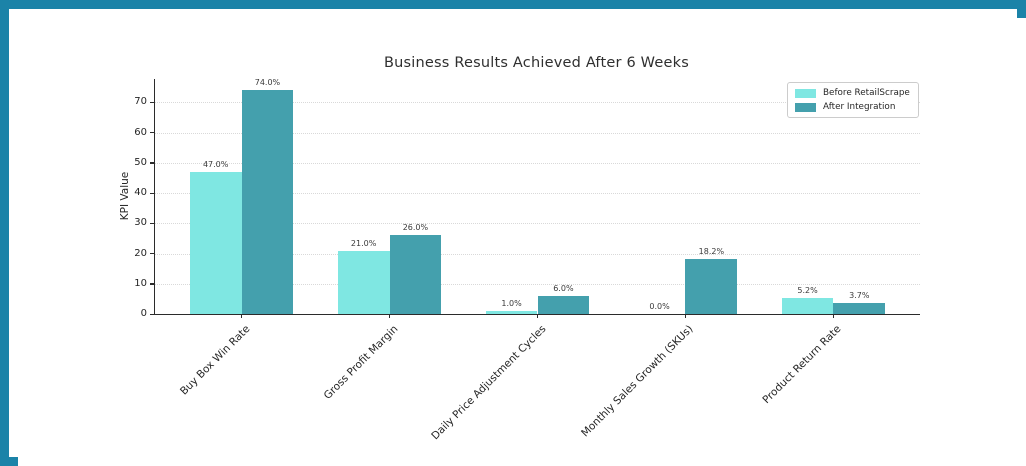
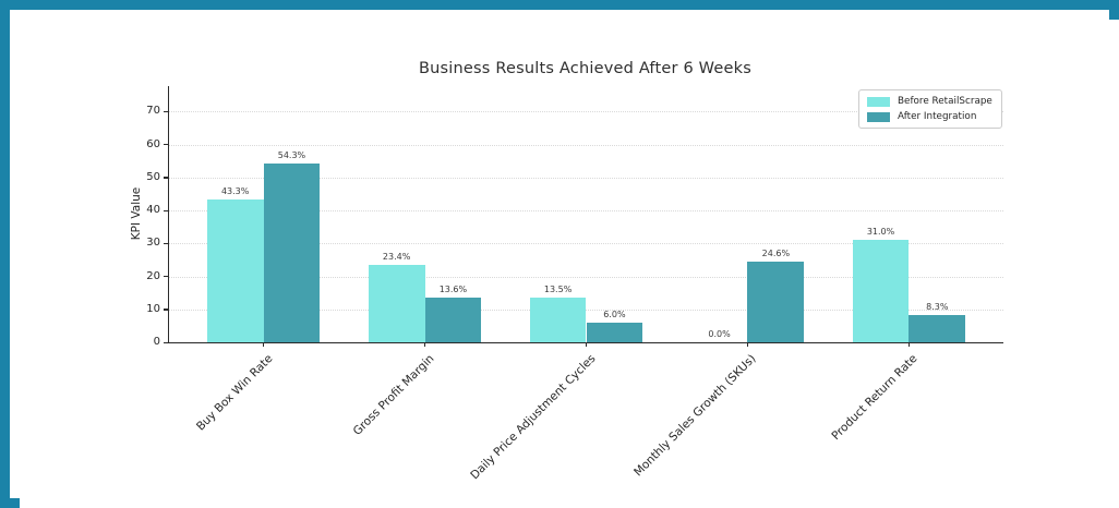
Before RetailScrape/Buy Box Win Rate: 47.0% -> 43.3%
After Integration/Buy Box Win Rate: 74.0% -> 54.3%
Before RetailScrape/Gross Profit Margin: 21.0% -> 23.4%
After Integration/Gross Profit Margin: 26.0% -> 13.6%
Before RetailScrape/Daily Price Adjustment Cycles: 1.0% -> 13.5%
After Integration/Monthly Sales Growth (SKUs): 18.2% -> 24.6%
Before RetailScrape/Product Return Rate: 5.2% -> 31.0%
After Integration/Product Return Rate: 3.7% -> 8.3%
